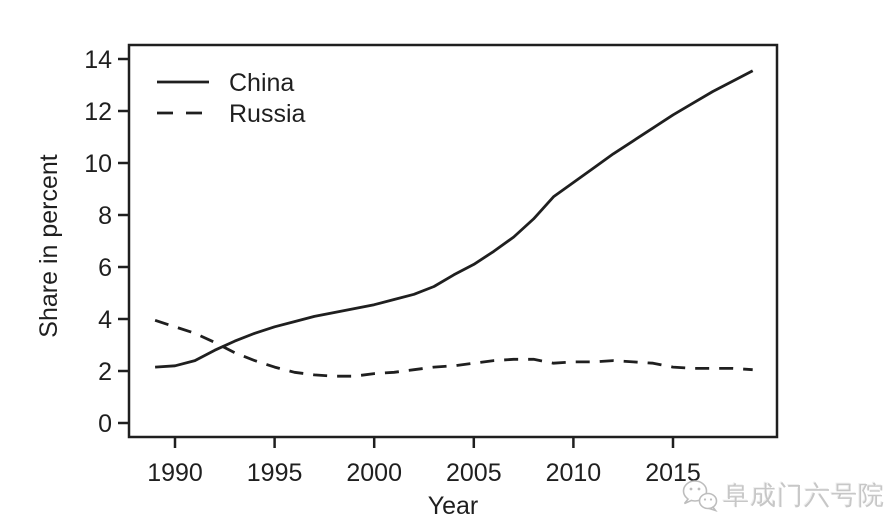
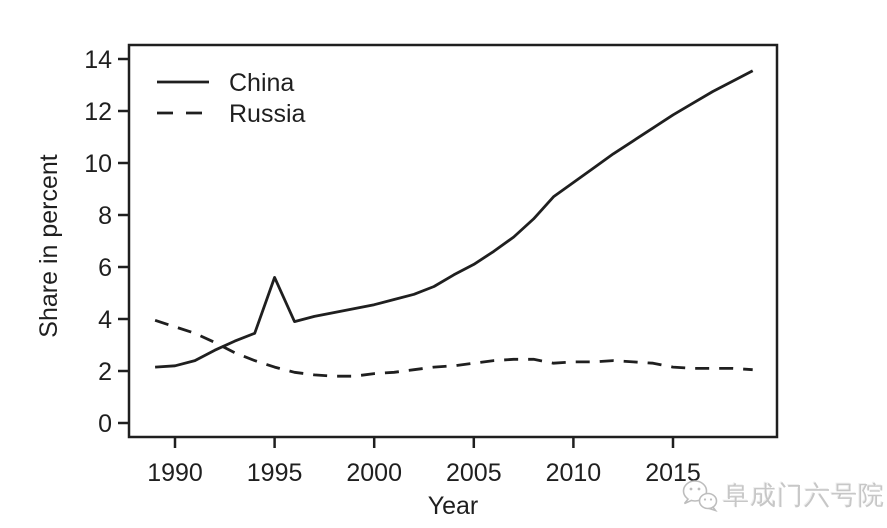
China/1995: 3.7 -> 5.6
